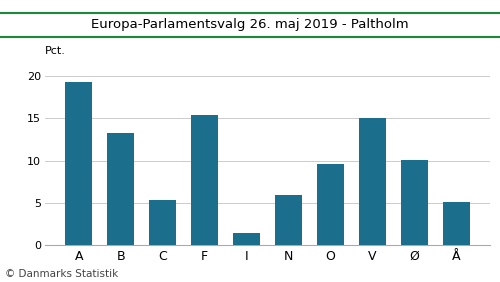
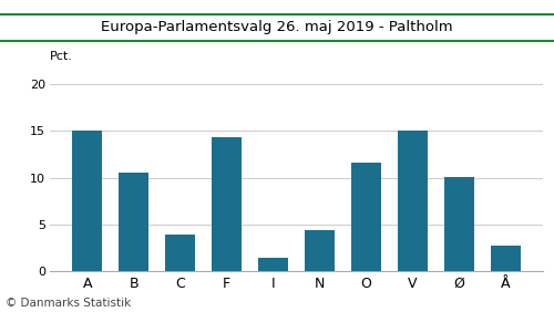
A: 19.3 -> 15.0
B: 13.3 -> 10.6
C: 5.4 -> 4.0
F: 15.4 -> 14.4
N: 5.9 -> 4.4
O: 9.6 -> 11.6
Å: 5.1 -> 2.8
